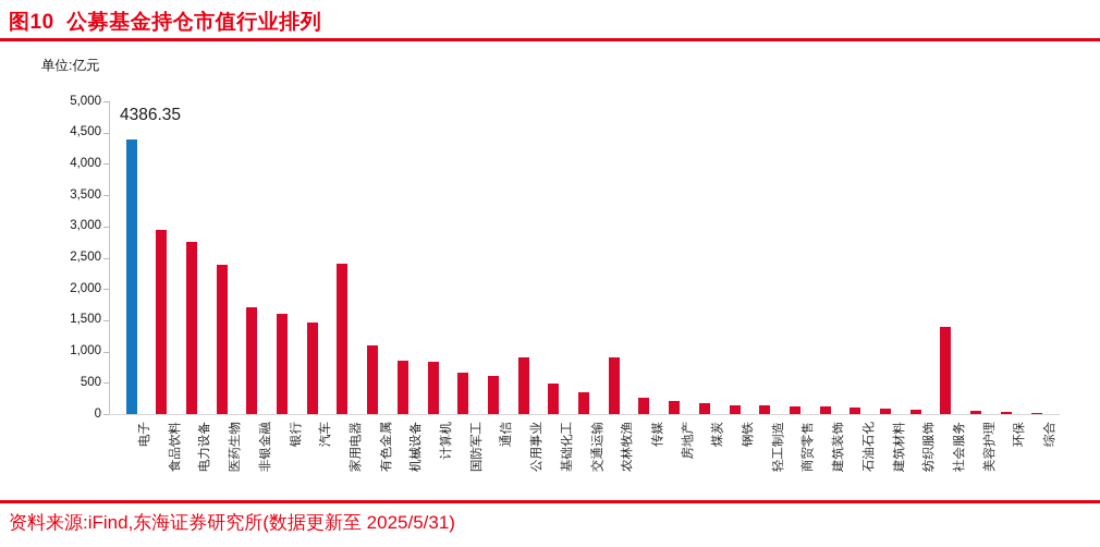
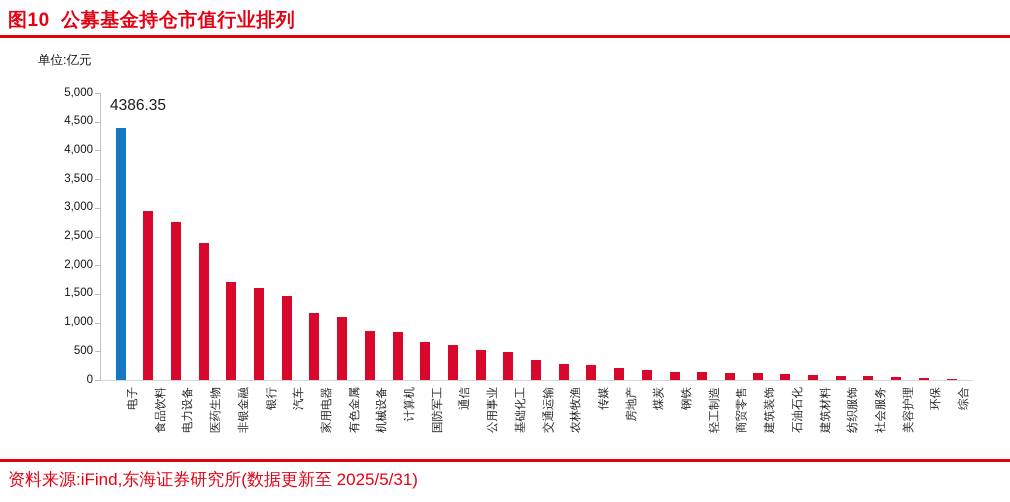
家用电器: 2400 -> 1200
公用事业: 900 -> 500
农林牧渔: 900 -> 300
社会服务: 1400 -> 100
